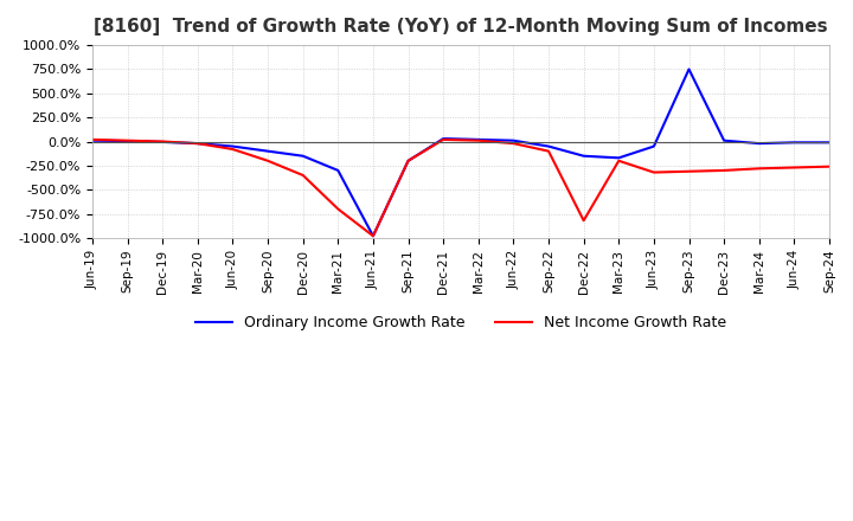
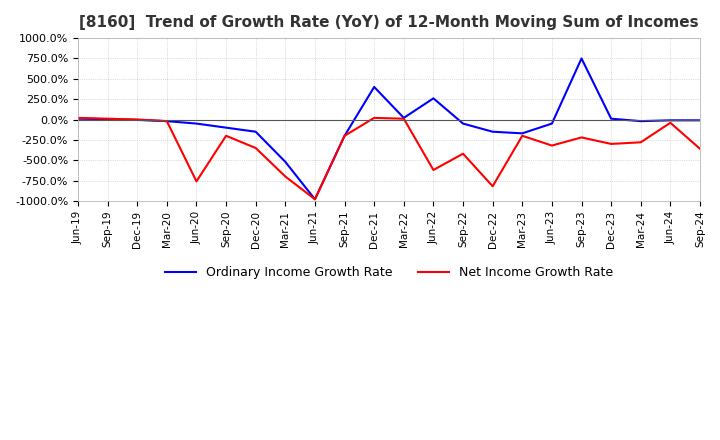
Net Income Growth Rate/Jun-20: -80% -> -760%
Ordinary Income Growth Rate/Mar-21: -300% -> -520%
Ordinary Income Growth Rate/Dec-21: 30% -> 400%
Ordinary Income Growth Rate/Jun-22: 10% -> 260%
Net Income Growth Rate/Jun-22: -20% -> -620%
Net Income Growth Rate/Sep-22: -100% -> -420%
Net Income Growth Rate/Sep-23: -310% -> -220%
Net Income Growth Rate/Jun-24: -270% -> -40%
Net Income Growth Rate/Sep-24: -260% -> -360%
